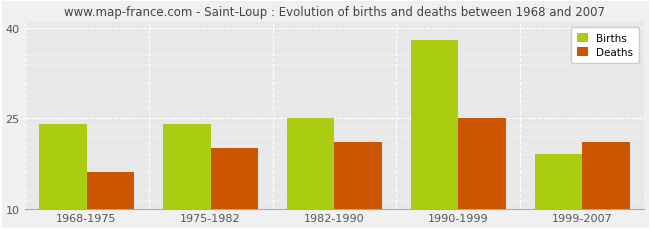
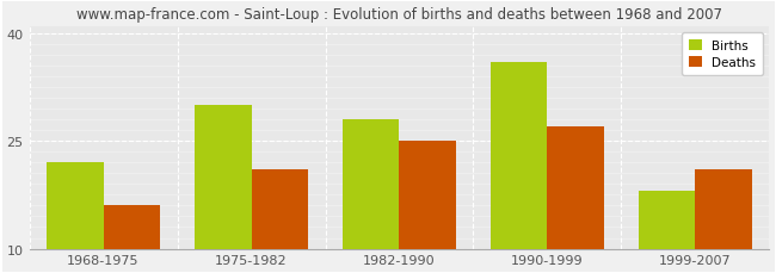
Births/1968-1975: 24 -> 22
Births/1975-1982: 24 -> 30
Deaths/1975-1982: 20 -> 21
Births/1982-1990: 25 -> 28
Deaths/1982-1990: 21 -> 25
Births/1990-1999: 38 -> 36
Deaths/1990-1999: 25 -> 27
Births/1999-2007: 19 -> 18
